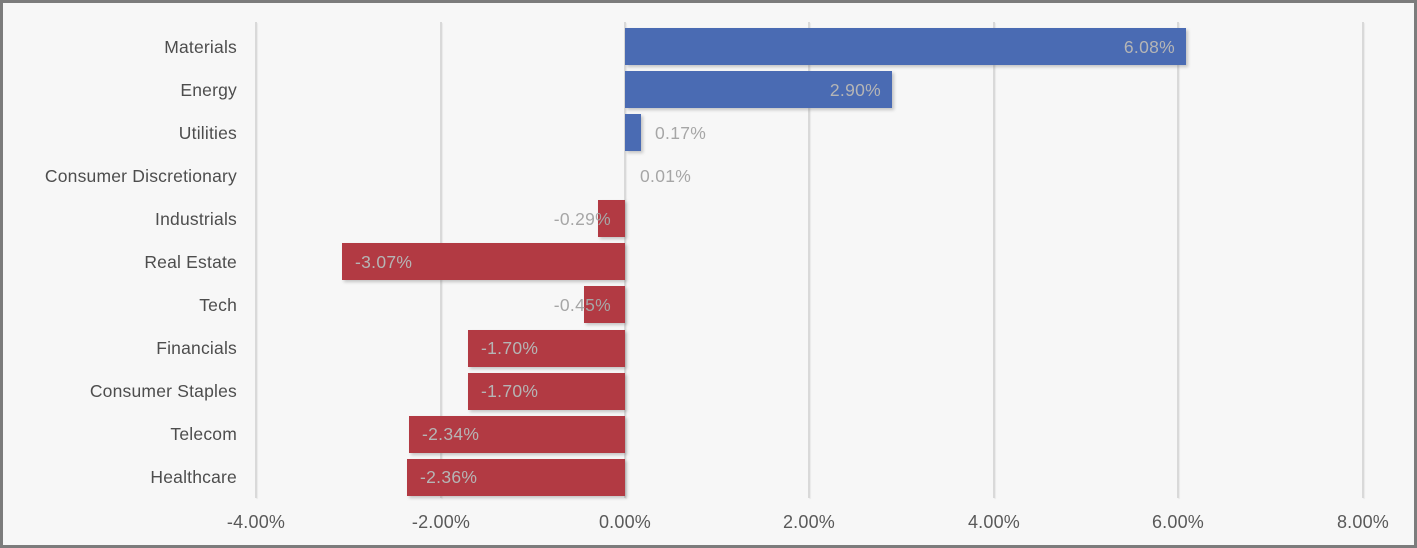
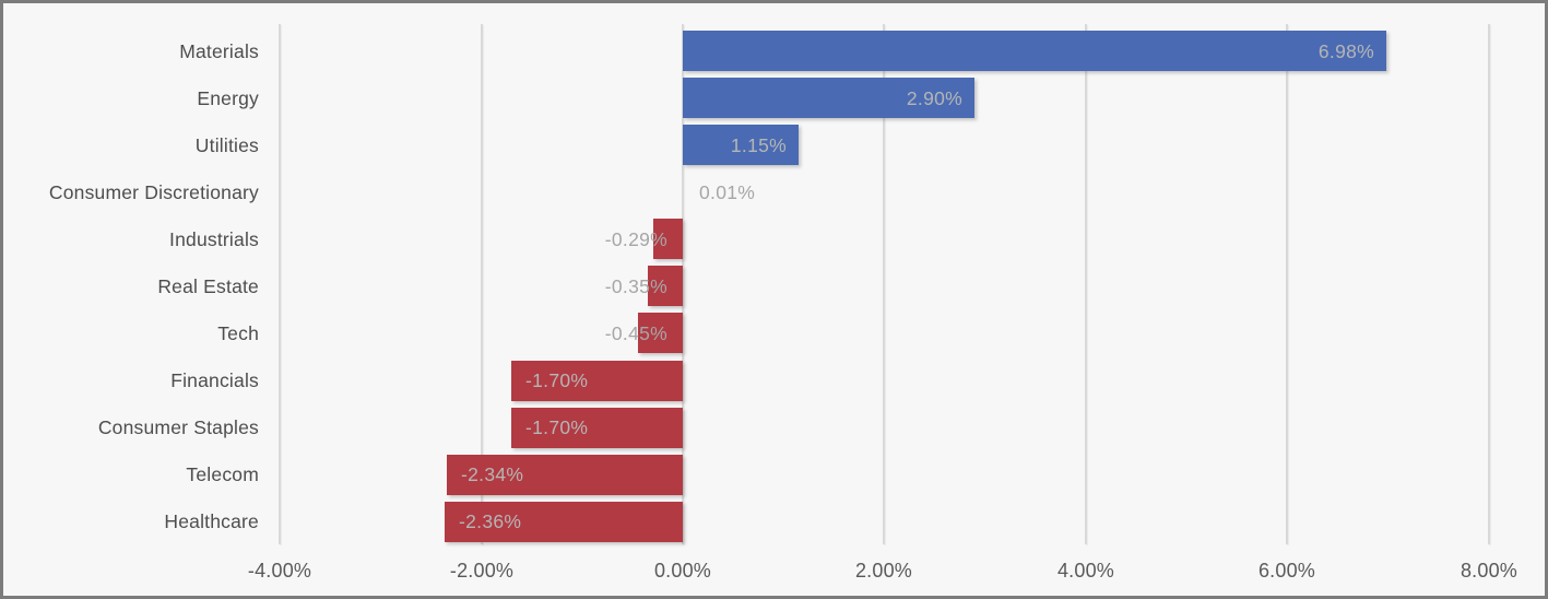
Materials: 6.08% -> 6.98%
Utilities: 0.17% -> 1.15%
Real Estate: -3.07% -> -0.35%
